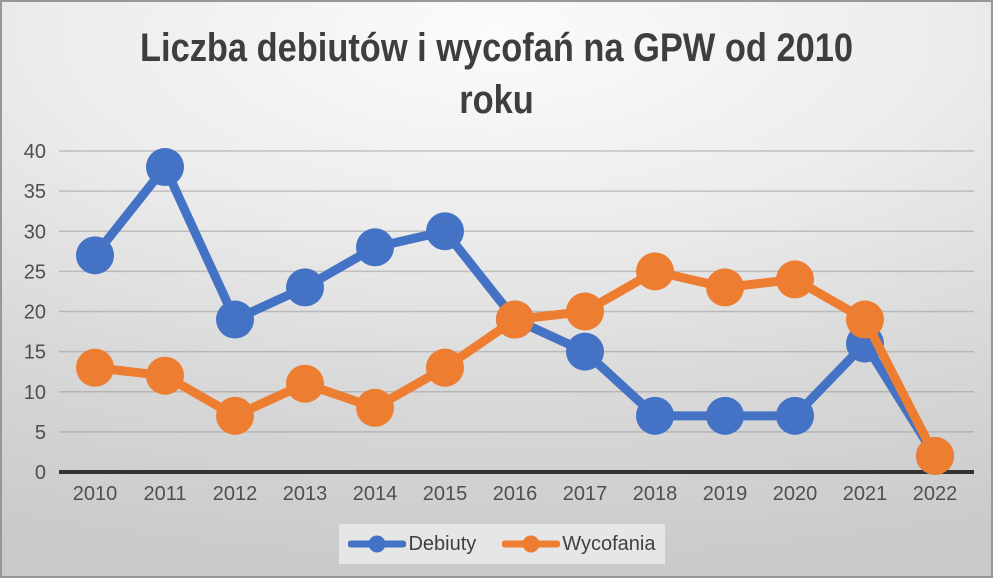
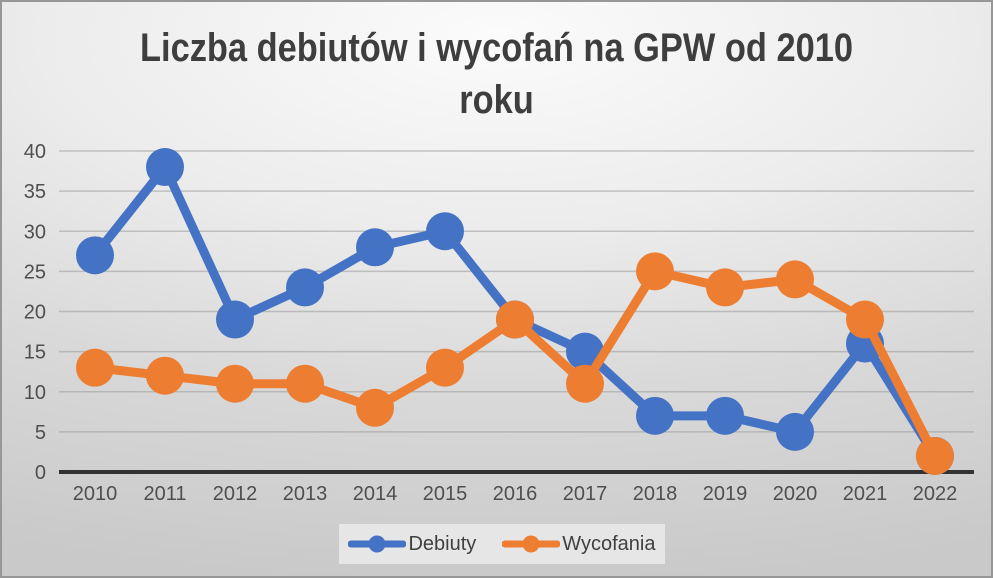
Wycofania/2012: 7 -> 11
Wycofania/2017: 20 -> 11
Debiuty/2020: 7 -> 5
